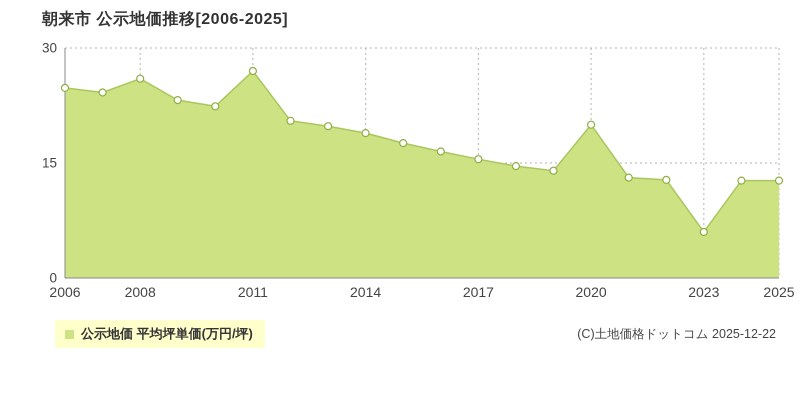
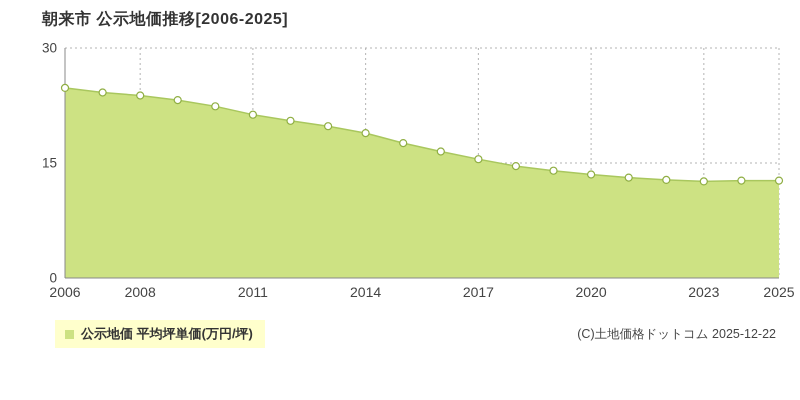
2008: 26 -> 24
2011: 27 -> 21
2020: 20 -> 14
2023: 6 -> 13
